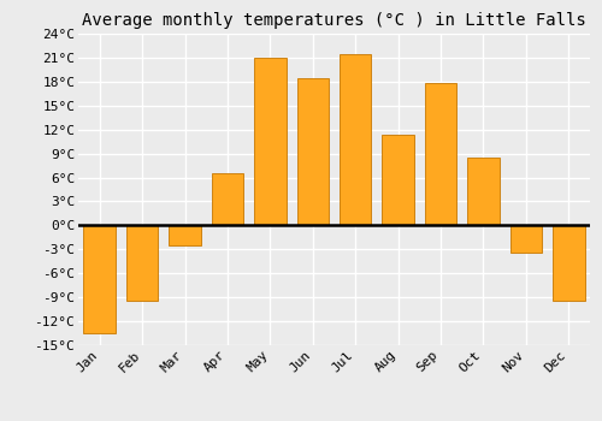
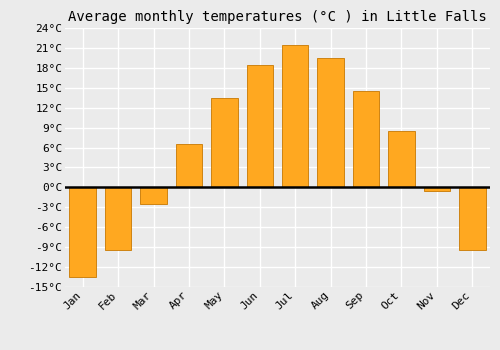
May: 21.0°C -> 13.5°C
Aug: 11.4°C -> 19.5°C
Sep: 17.8°C -> 14.5°C
Nov: -3.4°C -> -0.5°C
